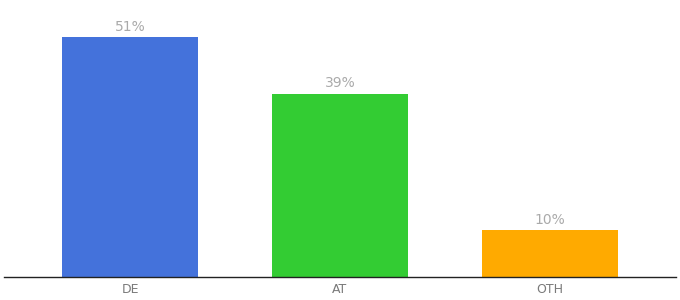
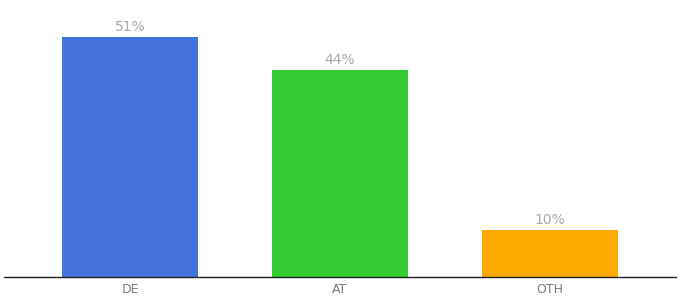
AT: 39% -> 44%
